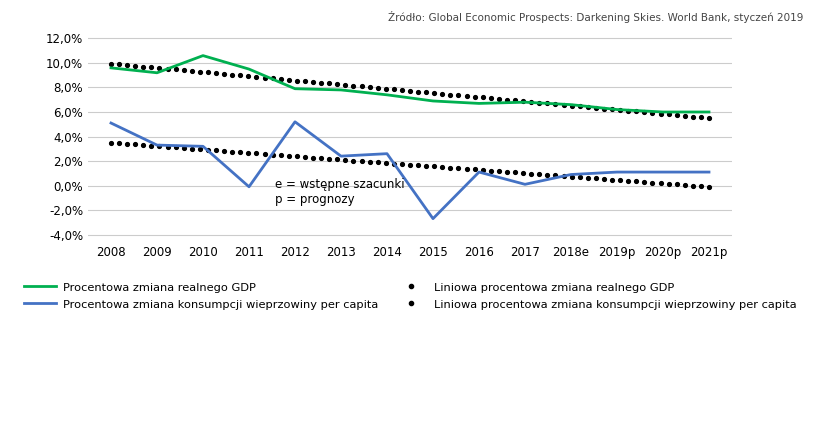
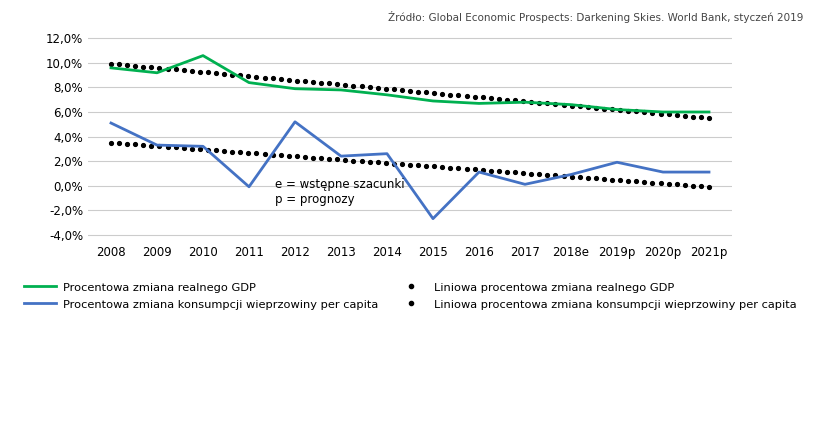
Procentowa zmiana realnego GDP/2011: 9,5% -> 8,4%
Procentowa zmiana konsumpcji wieprzowiny per capita/2019p: 1,1% -> 1,9%
